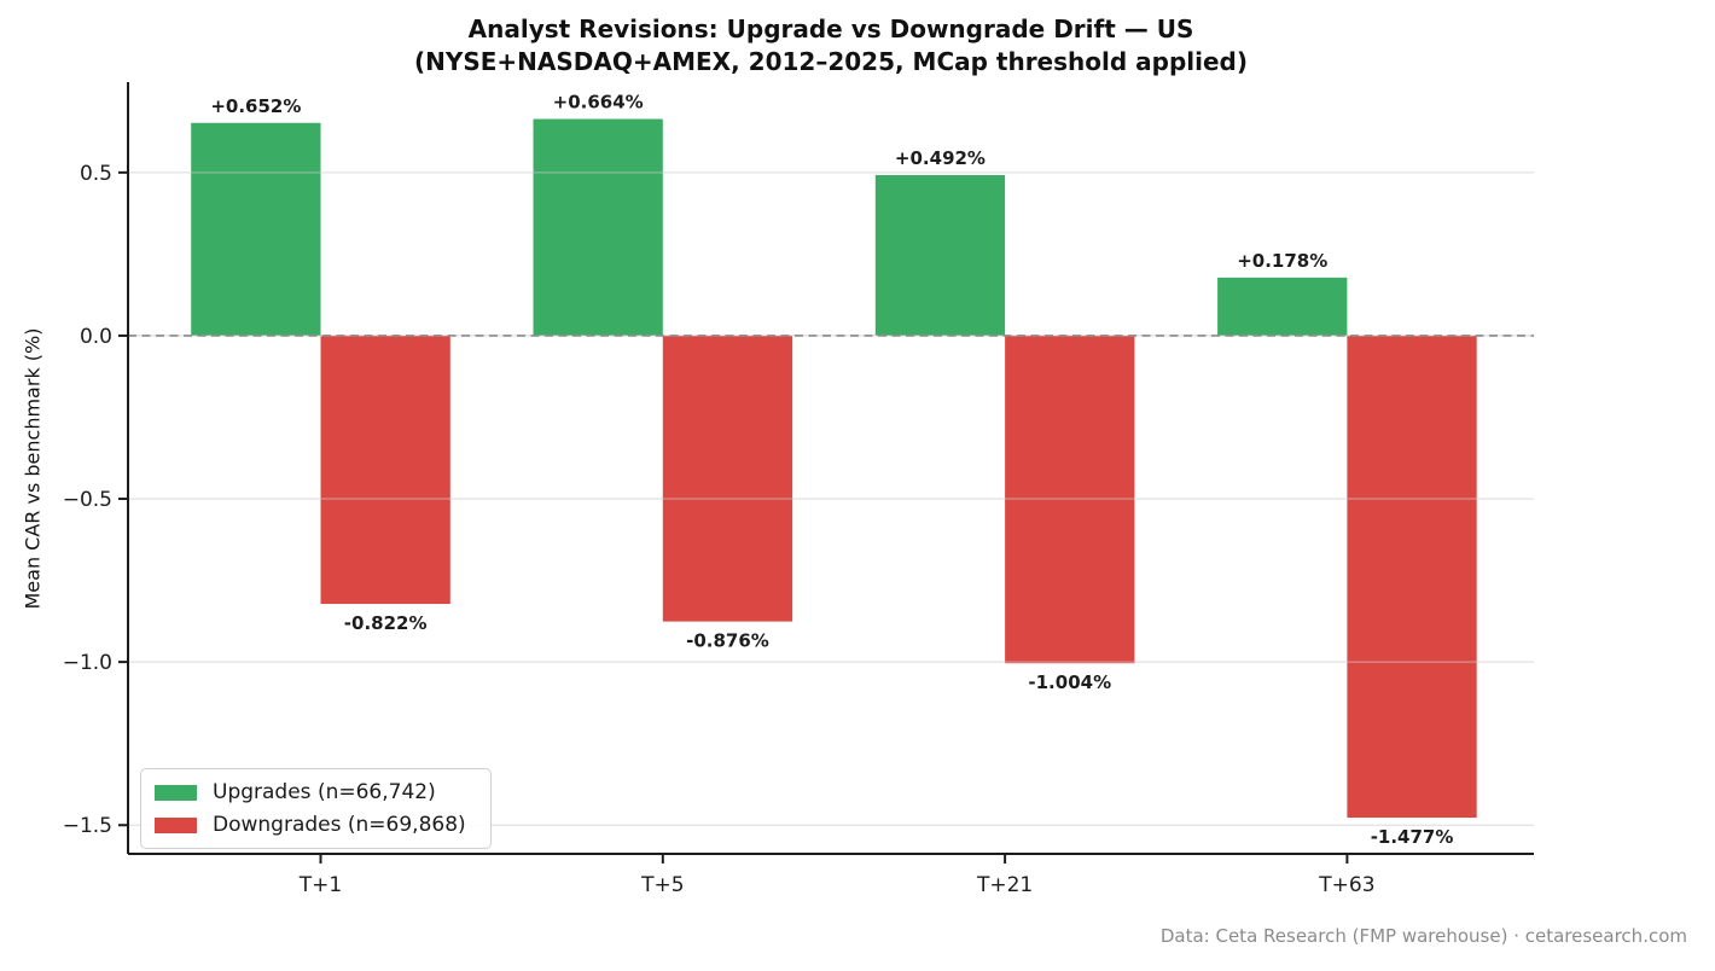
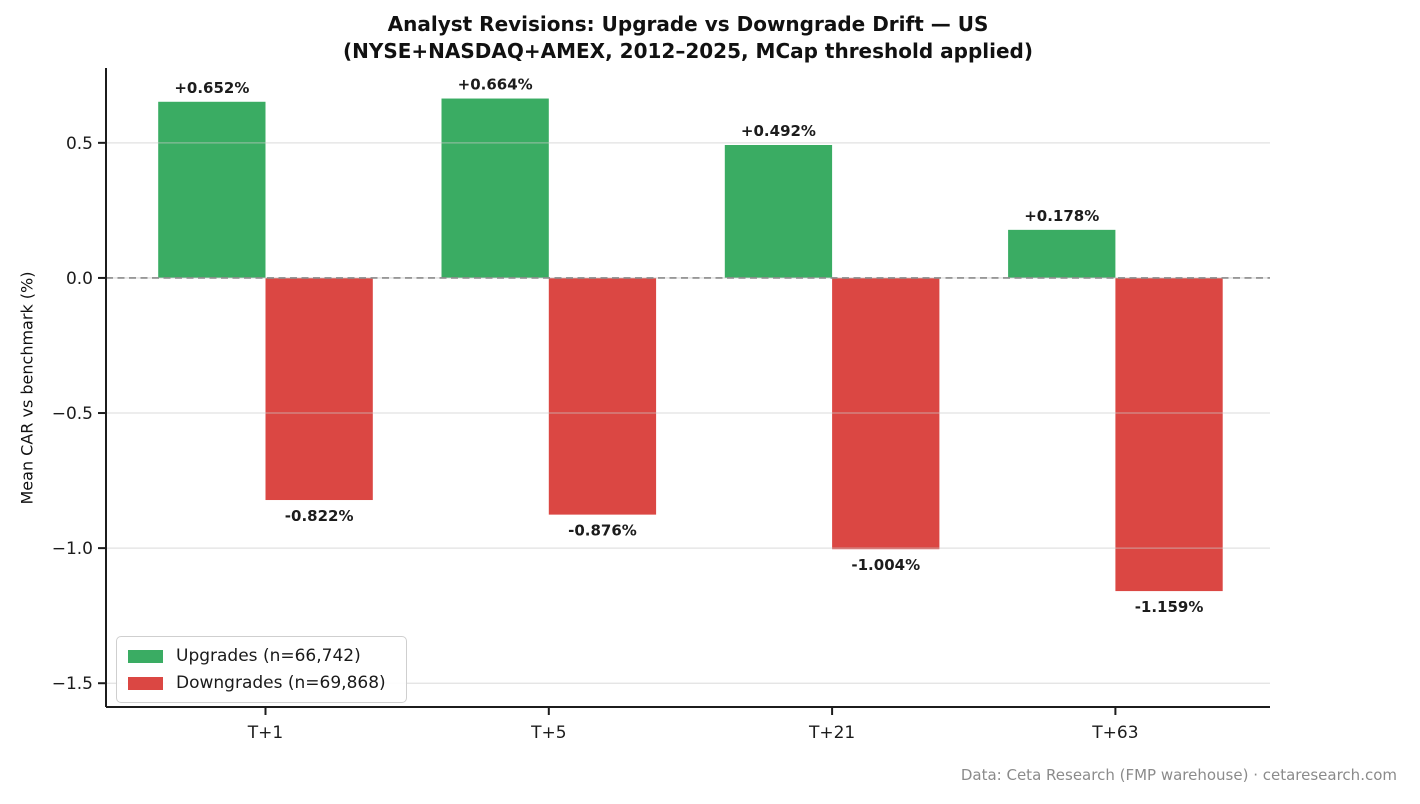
Downgrades (n=69,868)/T+63: -1.477% -> -1.159%
